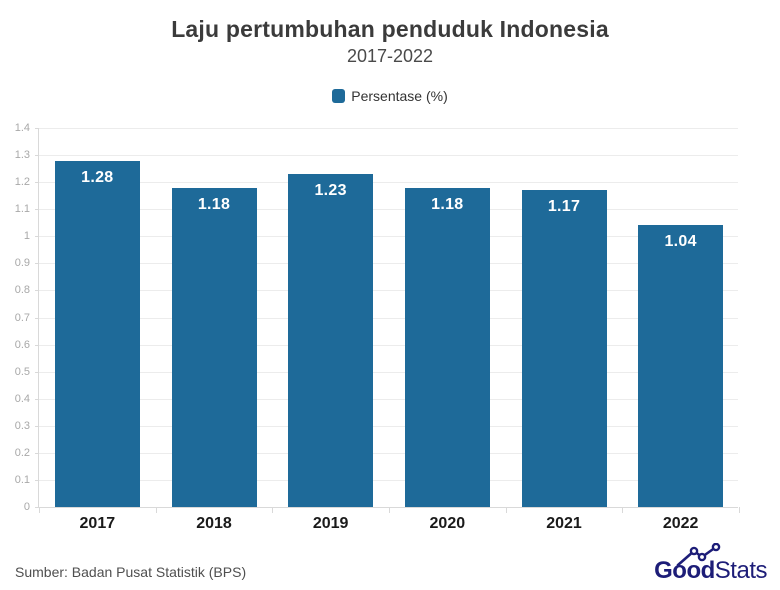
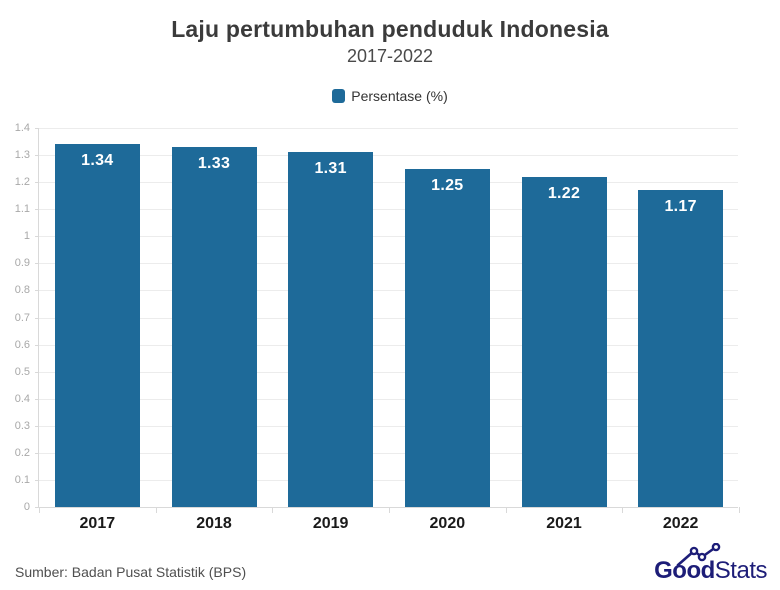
2017: 1.28 -> 1.34
2018: 1.18 -> 1.33
2019: 1.23 -> 1.31
2020: 1.18 -> 1.25
2021: 1.17 -> 1.22
2022: 1.04 -> 1.17
